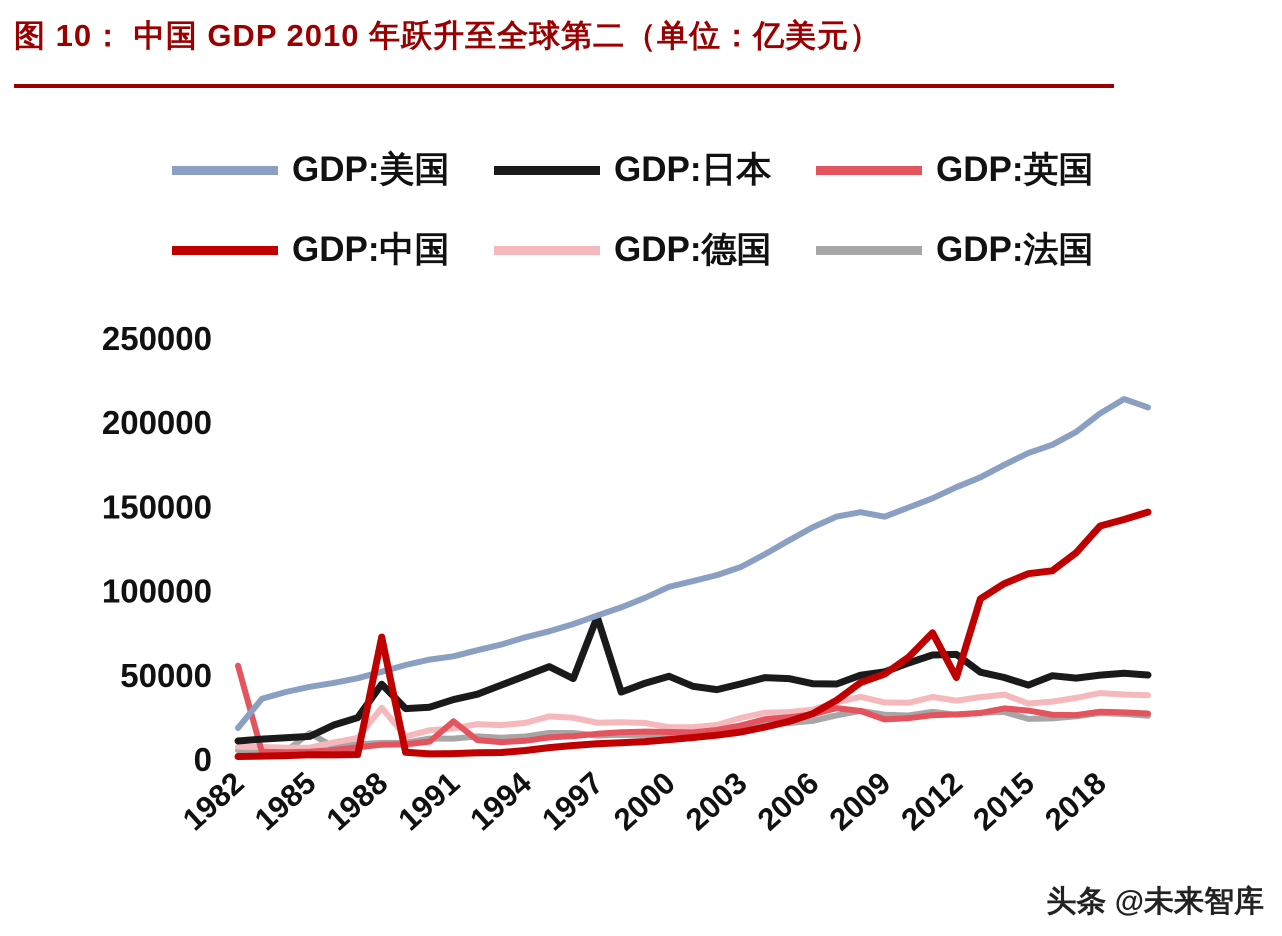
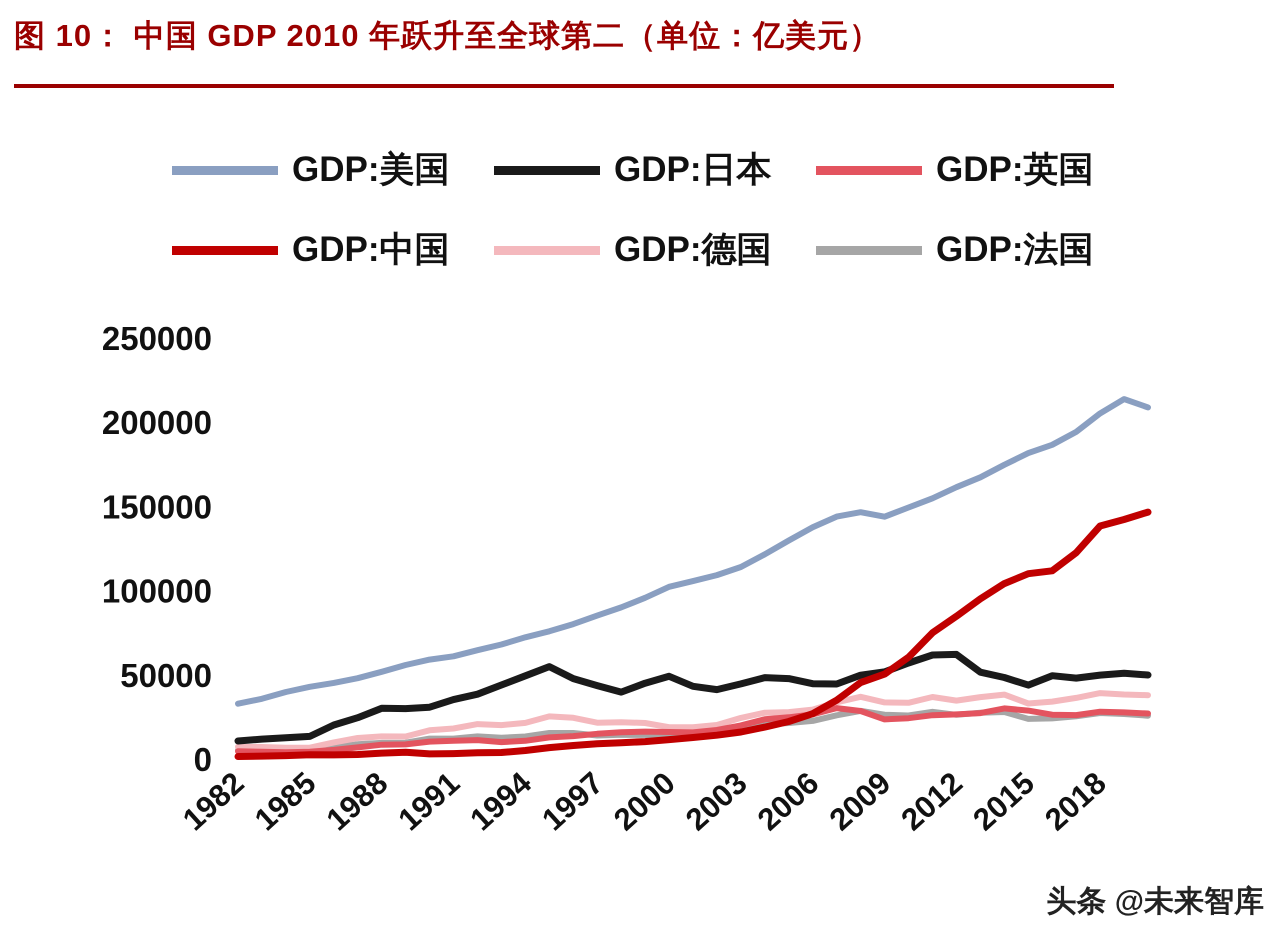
GDP:美国/1982: 19000 -> 33000
GDP:英国/1982: 56000 -> 5000
GDP:法国/1985: 16000 -> 6000
GDP:日本/1988: 45000 -> 31000
GDP:中国/1988: 73000 -> 4000
GDP:德国/1988: 31000 -> 14000
GDP:英国/1991: 23000 -> 11000
GDP:日本/1997: 85000 -> 44000
GDP:中国/2012: 49000 -> 85000
